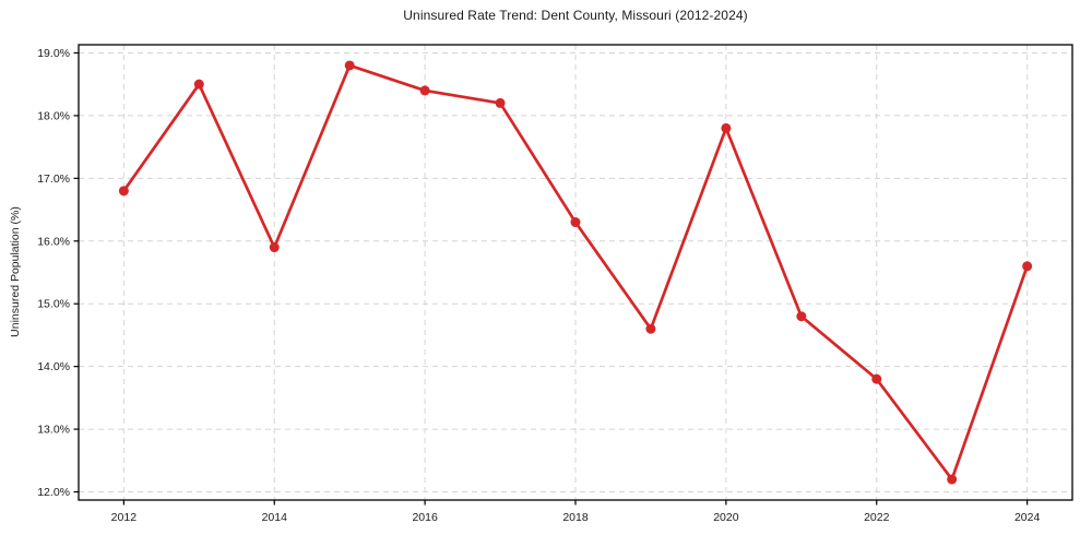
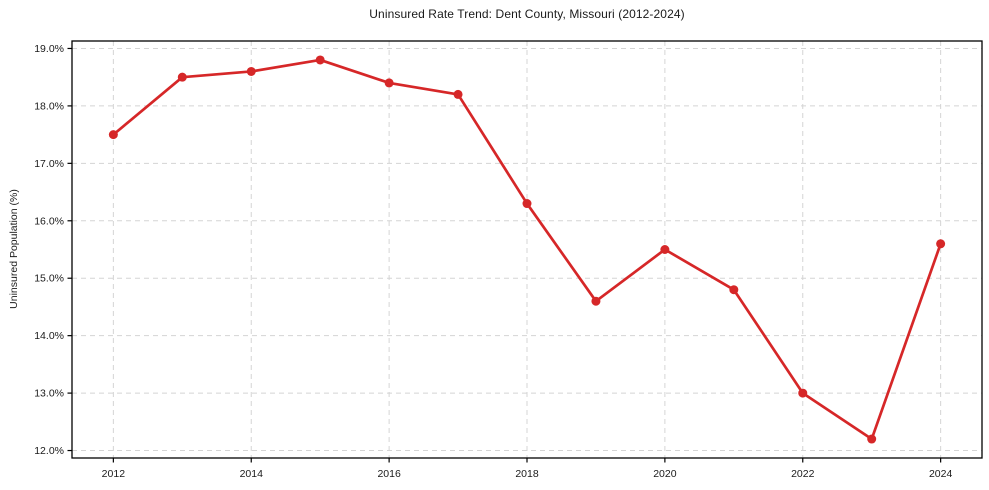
2012: 16.8% -> 17.5%
2014: 15.9% -> 18.6%
2020: 17.8% -> 15.5%
2022: 13.8% -> 13.0%
